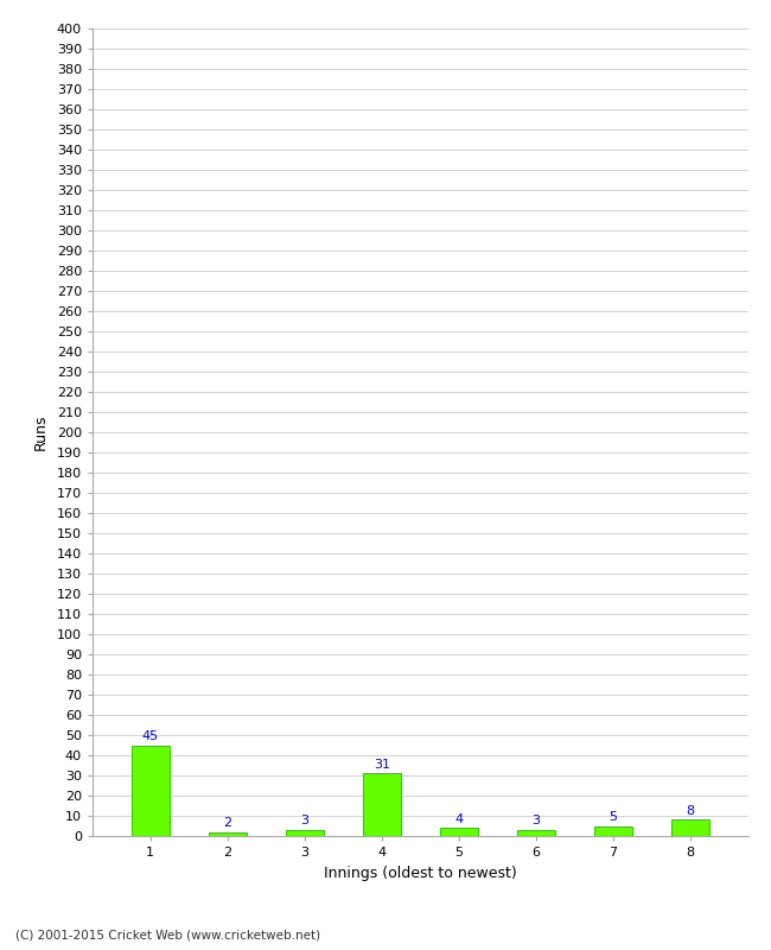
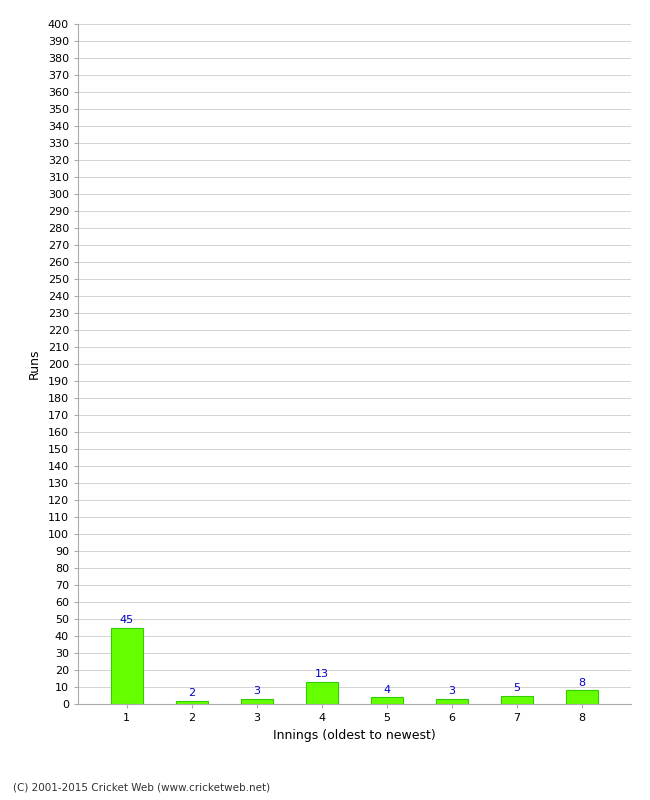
4: 31 -> 13
